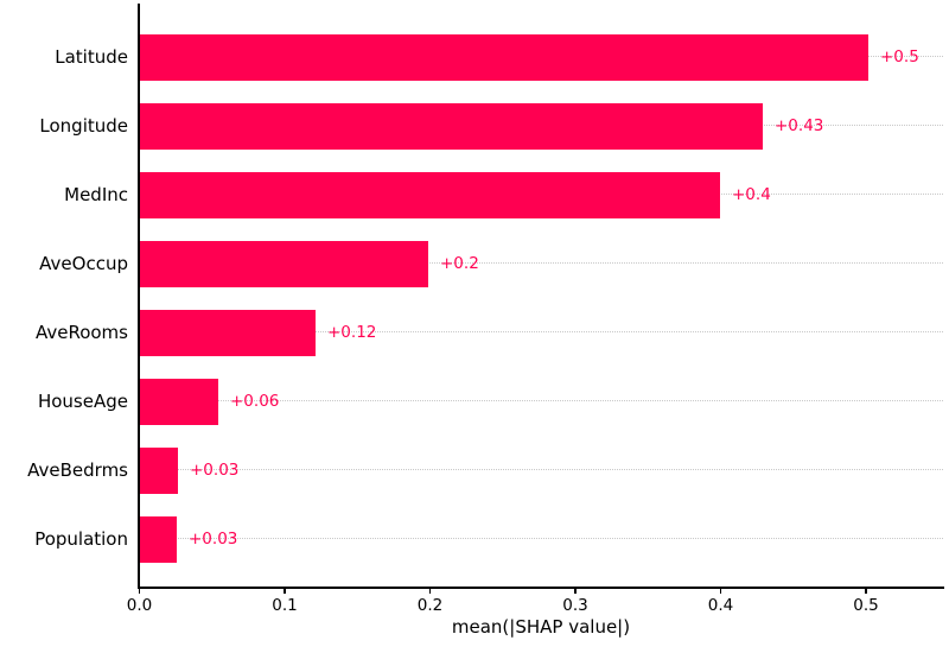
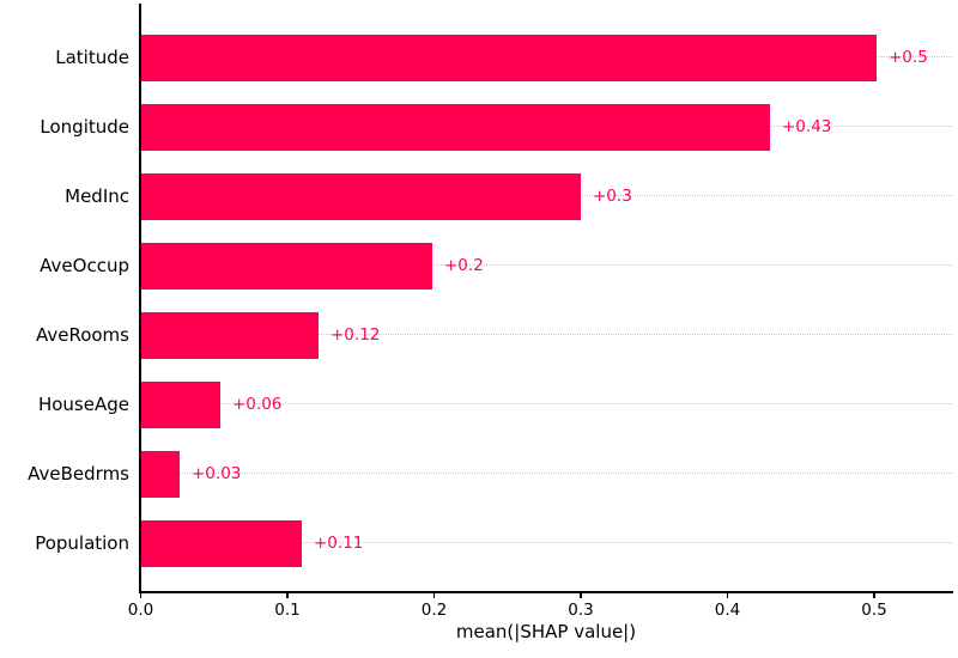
MedInc: +0.4 -> +0.3
Population: +0.03 -> +0.11
